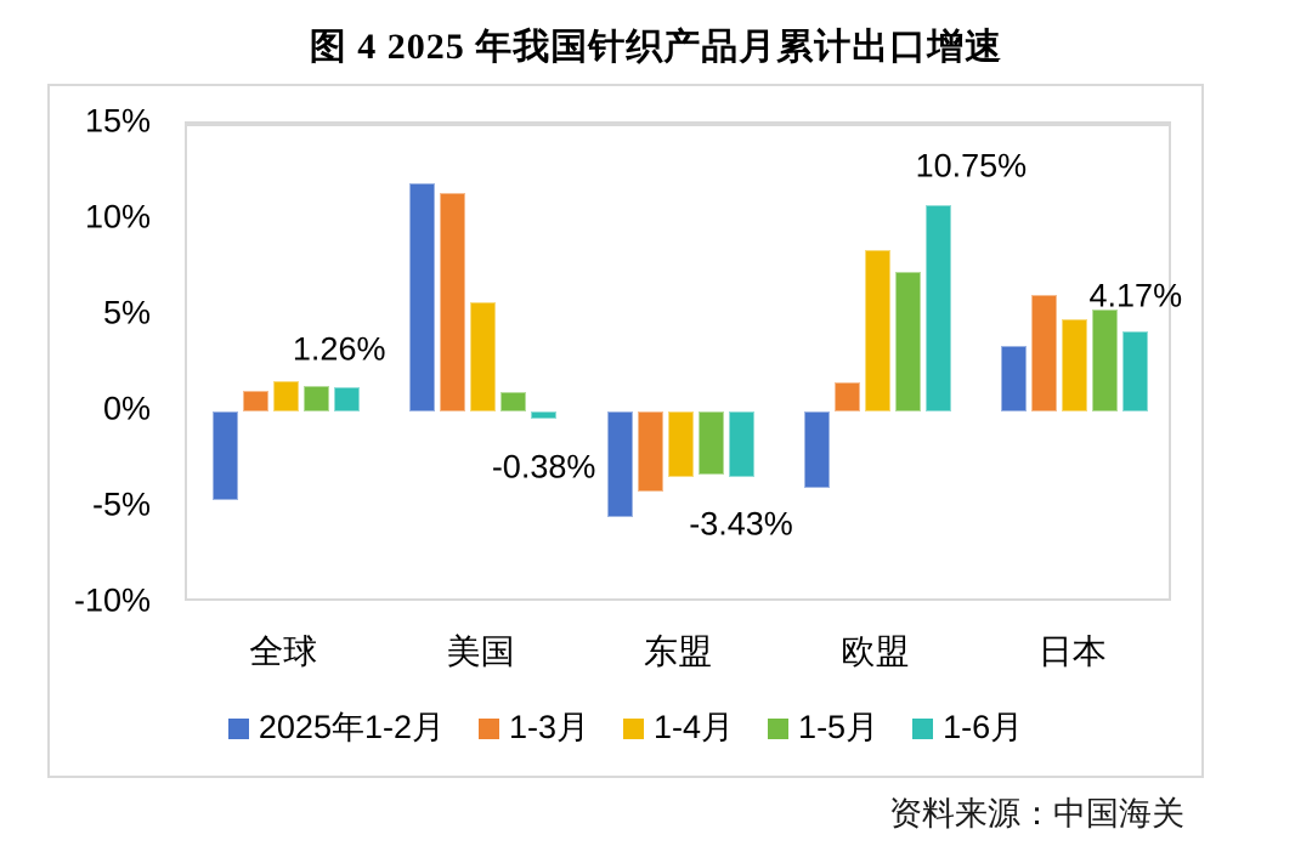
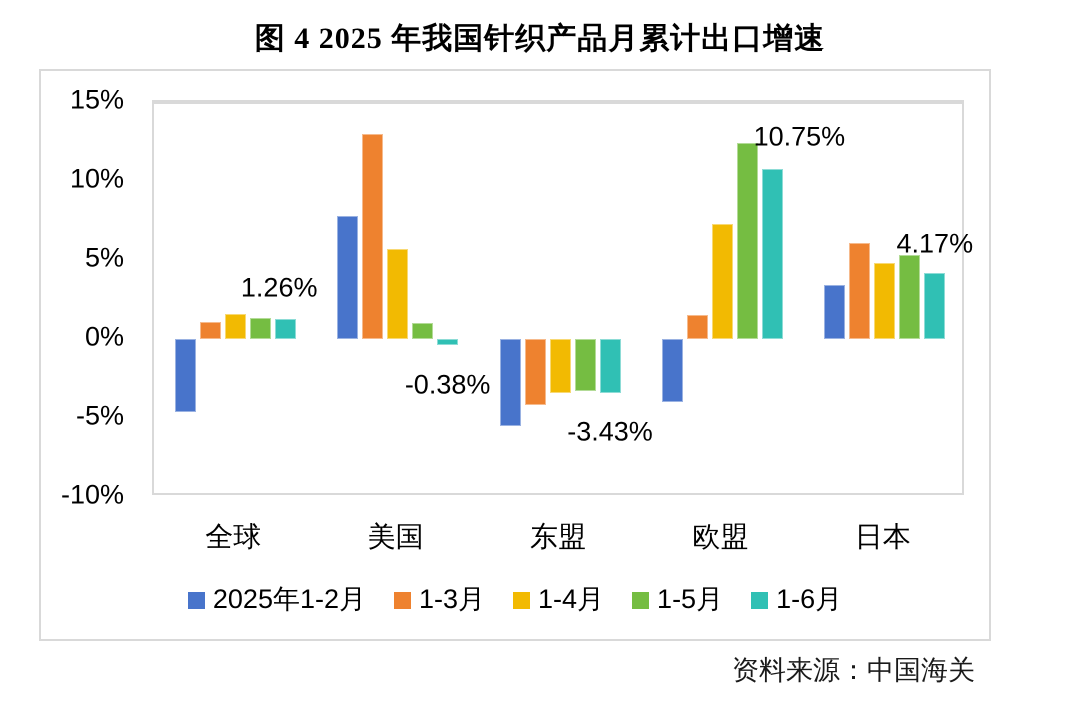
2025年1-2月/美国: 11.9% -> 7.8%
1-3月/美国: 11.4% -> 13.0%
1-4月/欧盟: 8.4% -> 7.3%
1-5月/欧盟: 7.3% -> 12.4%
